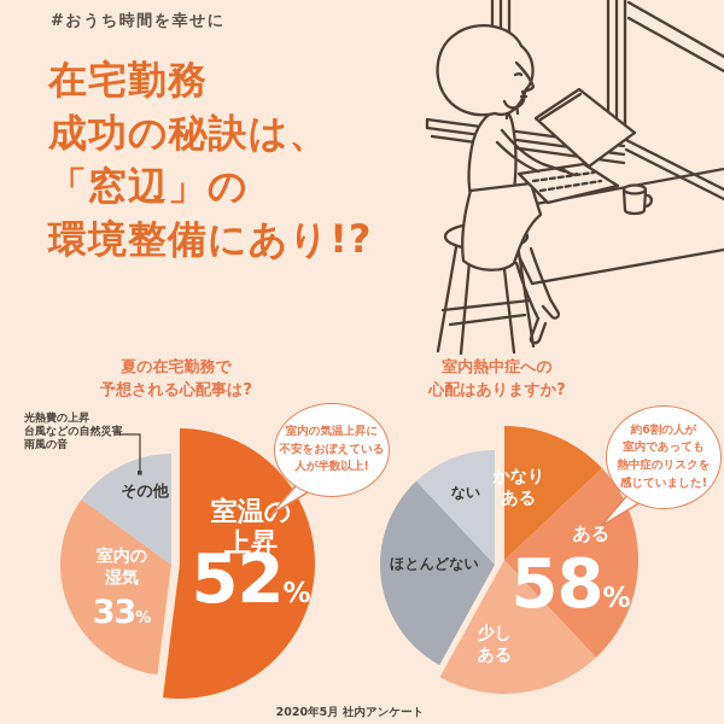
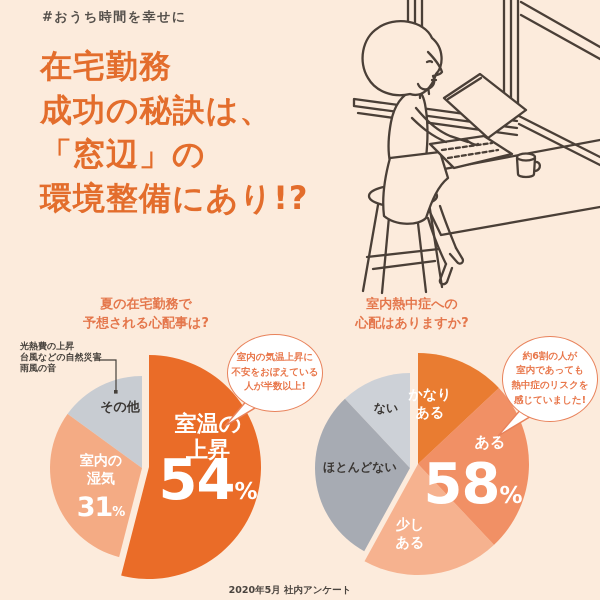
夏の在宅勤務で予想される心配事は?/室温の上昇: 52 -> 54
夏の在宅勤務で予想される心配事は?/室内の湿気: 33 -> 31
